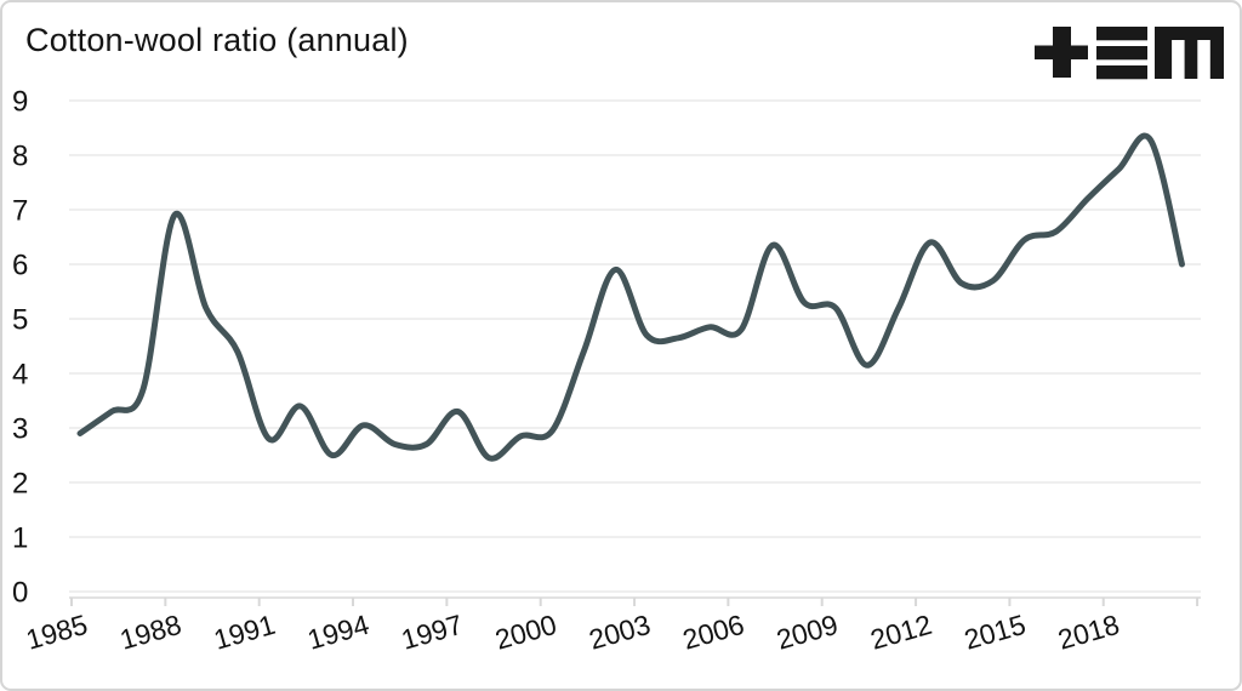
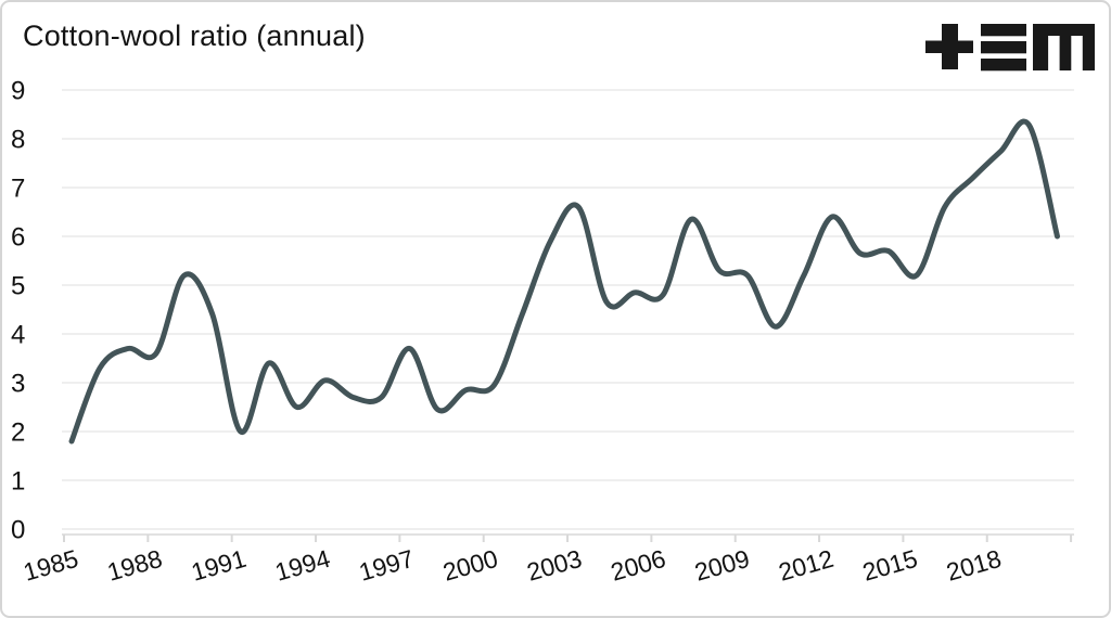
1985: 2.9 -> 1.8
1988: 6.9 -> 3.6
1991: 2.8 -> 2.0
1997: 3.3 -> 3.7
2003: 4.7 -> 6.6
2015: 6.5 -> 5.2
